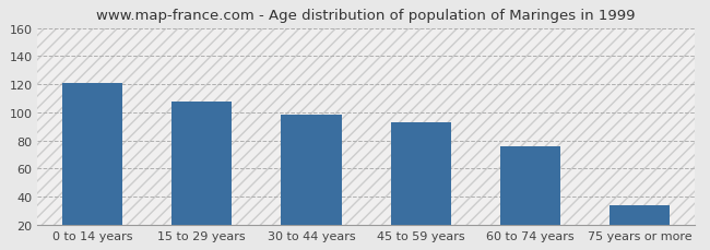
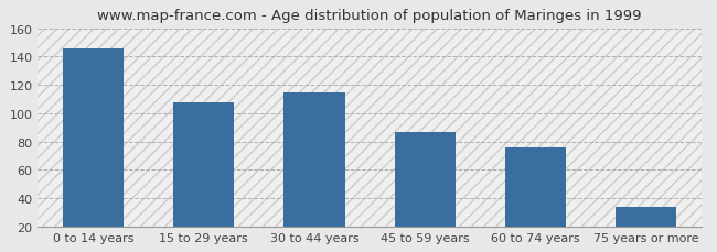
0 to 14 years: 121 -> 146
30 to 44 years: 98 -> 115
45 to 59 years: 93 -> 87
